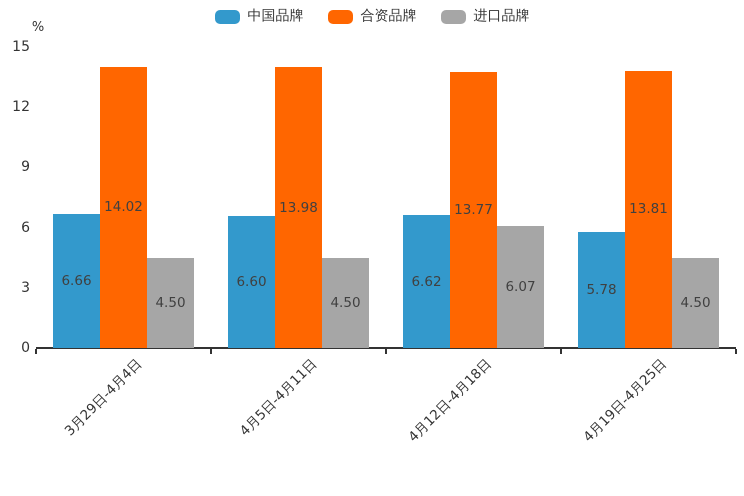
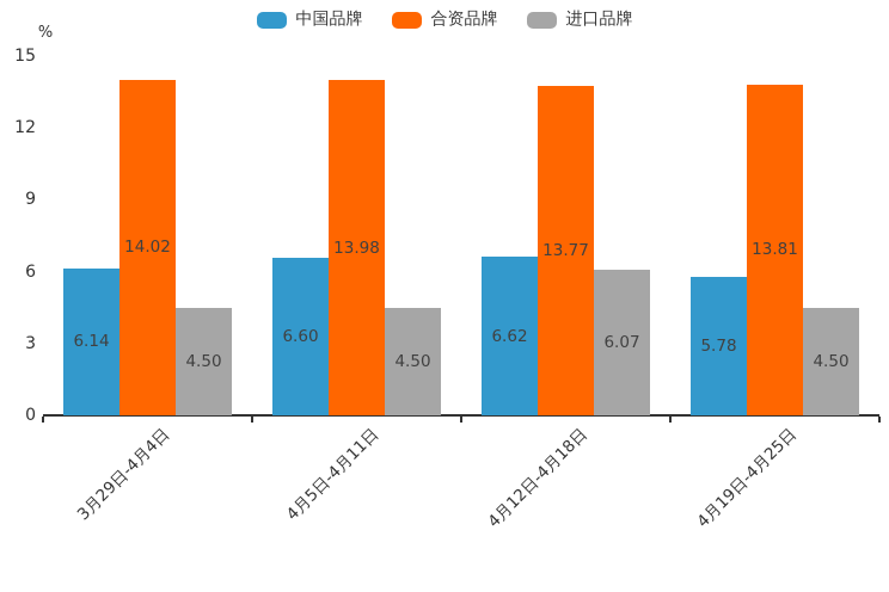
中国品牌/3月29日-4月4日: 6.66 -> 6.14
